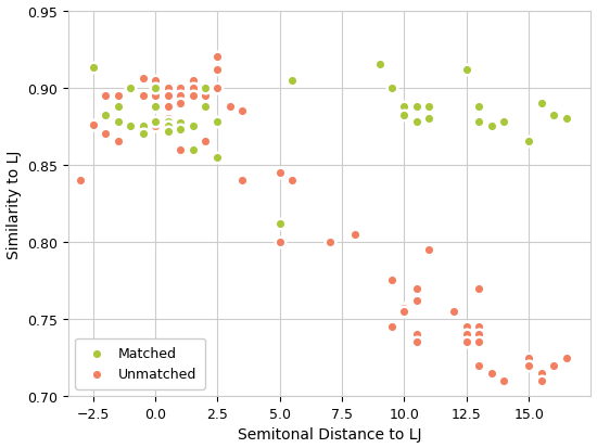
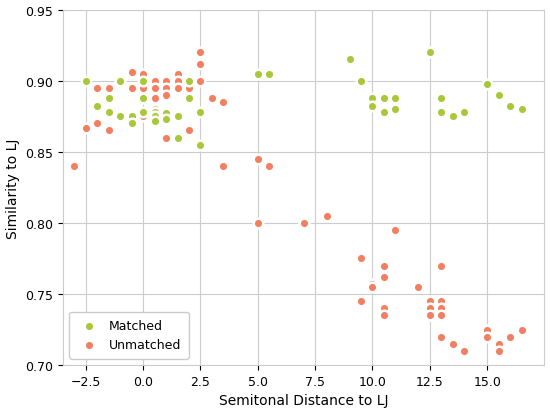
Matched/−2.5: 0.913 -> 0.900
Unmatched/−2.5: 0.876 -> 0.867
Matched/5.0: 0.812 -> 0.905
Matched/12.5: 0.912 -> 0.920
Matched/15.0: 0.865 -> 0.898
